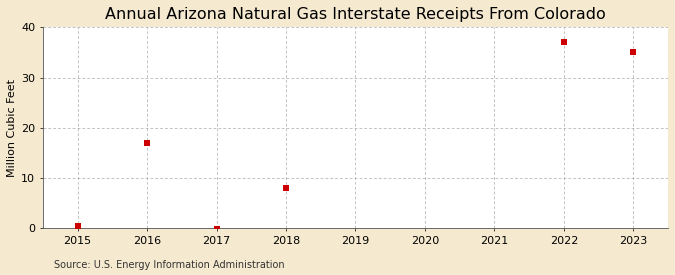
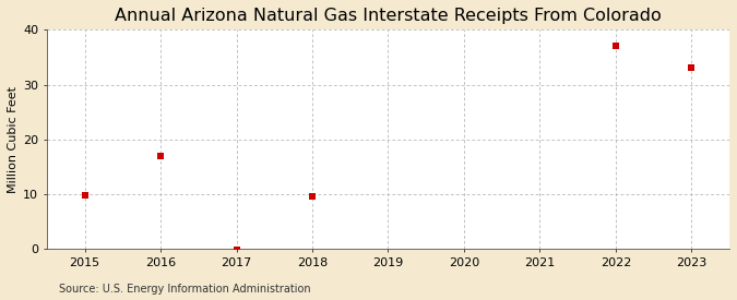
2015: 0.5 -> 9.8
2018: 8.0 -> 9.6
2023: 35.0 -> 33.0
